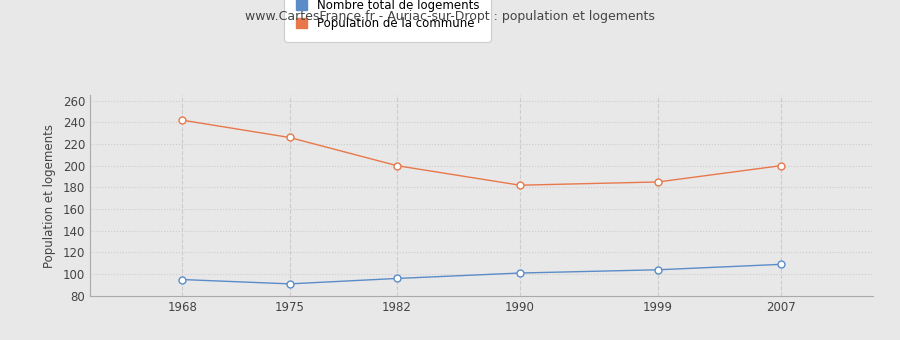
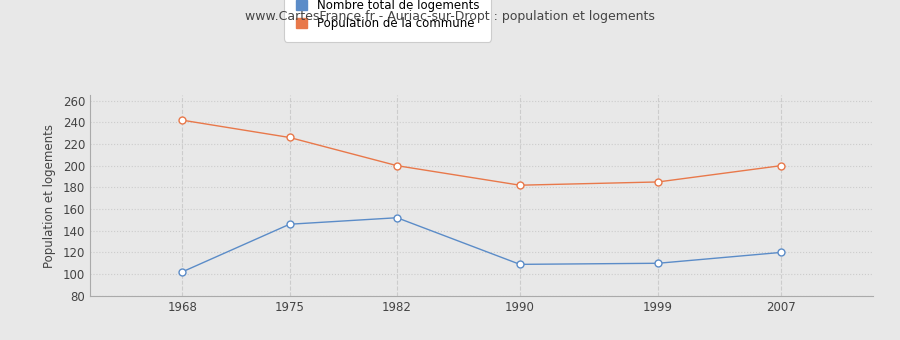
Nombre total de logements/1968: 95 -> 102
Nombre total de logements/1975: 91 -> 146
Nombre total de logements/1982: 96 -> 152
Nombre total de logements/1990: 101 -> 109
Nombre total de logements/1999: 104 -> 110
Nombre total de logements/2007: 109 -> 120
